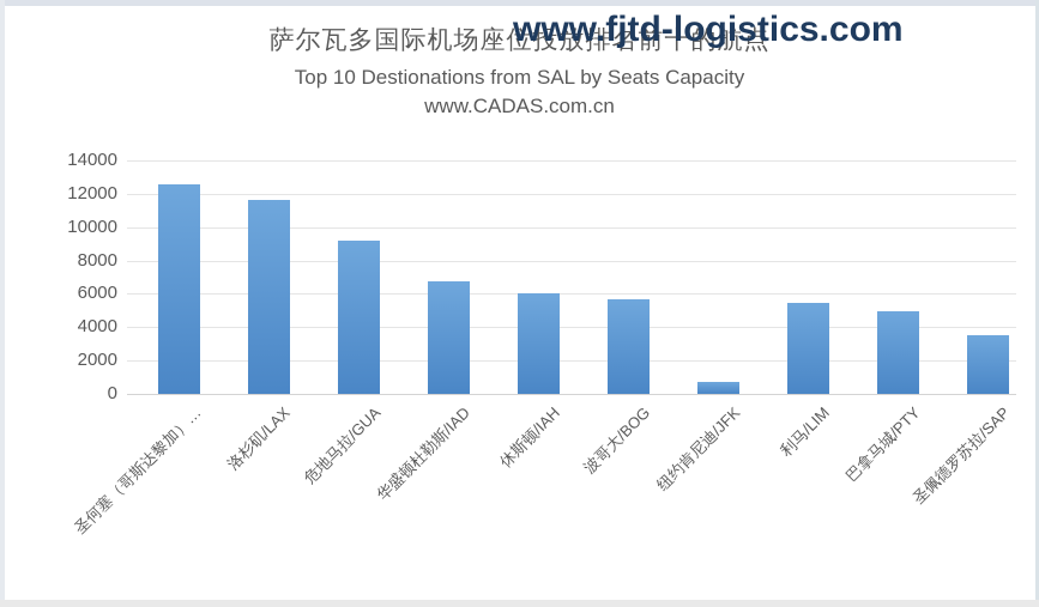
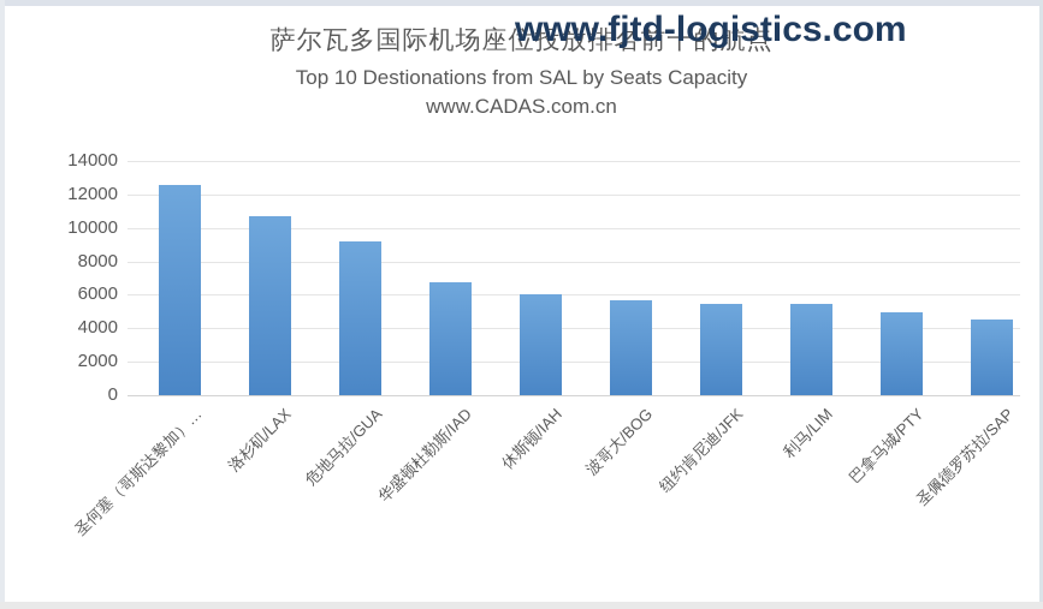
洛杉矶/LAX: 11600 -> 10700
纽约肯尼迪/JFK: 700 -> 5400
圣佩德罗苏拉/SAP: 3500 -> 4600
